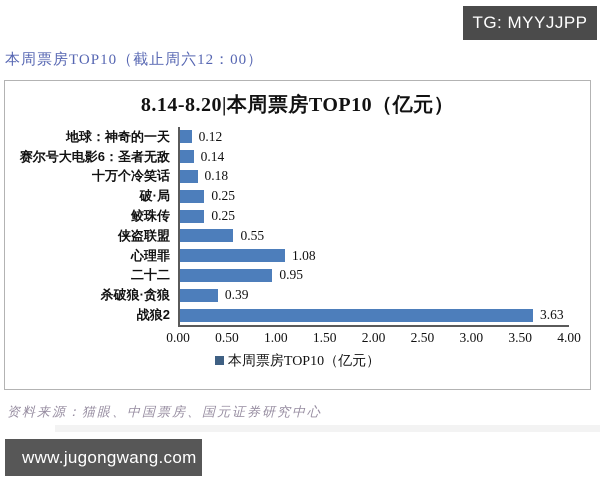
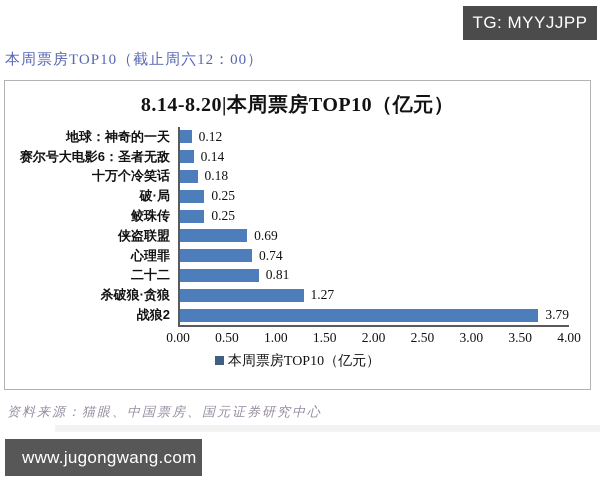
侠盗联盟: 0.55 -> 0.69
心理罪: 1.08 -> 0.74
二十二: 0.95 -> 0.81
杀破狼·贪狼: 0.39 -> 1.27
战狼2: 3.63 -> 3.79
